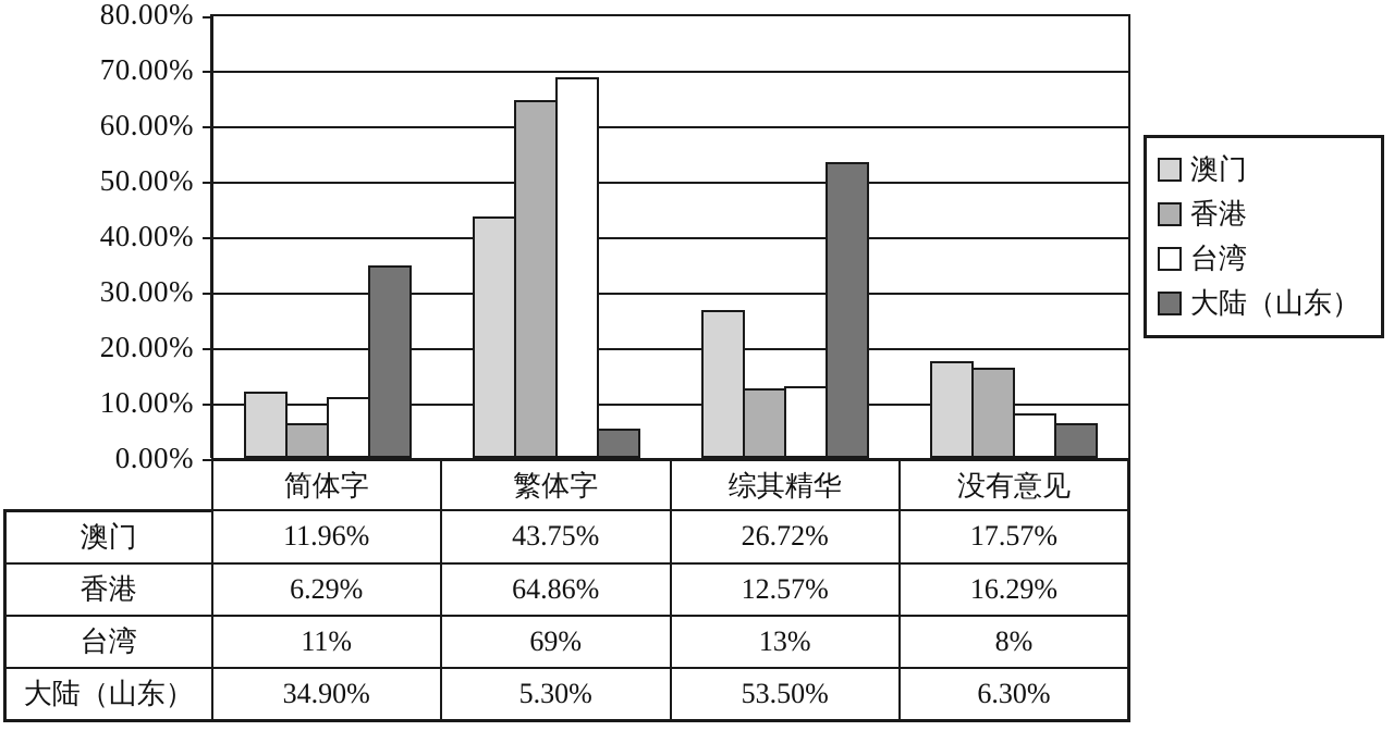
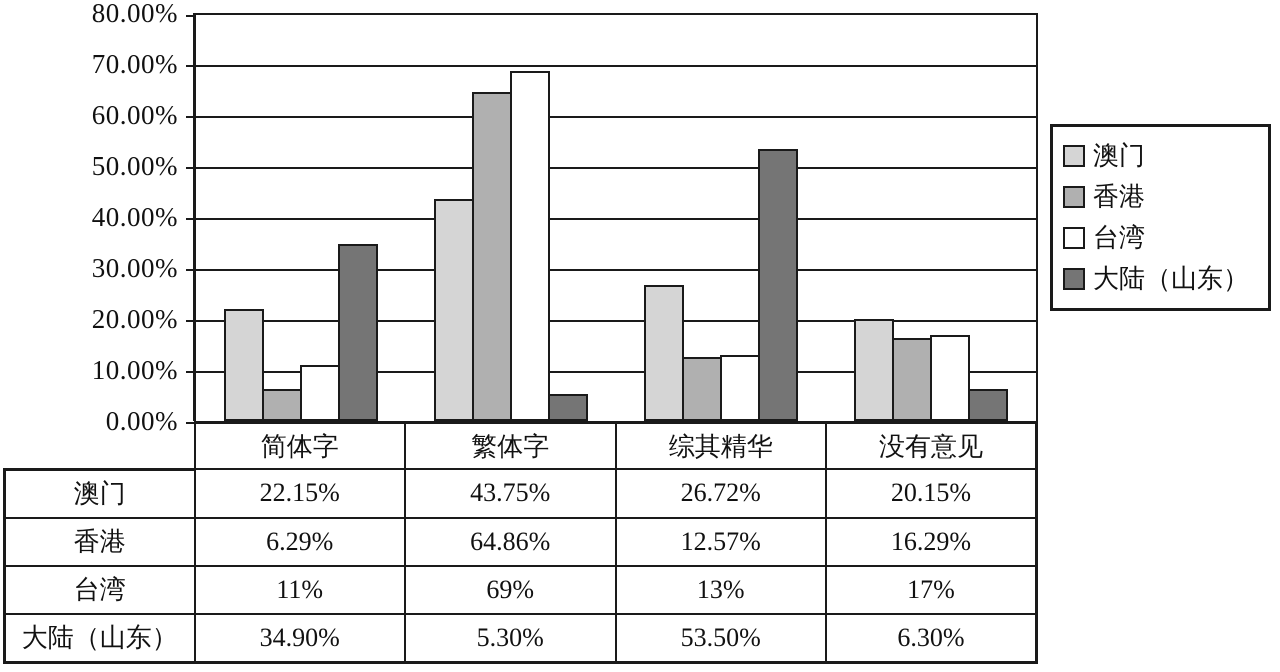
澳门/简体字: 11.96% -> 22.15%
澳门/没有意见: 17.57% -> 20.15%
台湾/没有意见: 8% -> 17%
